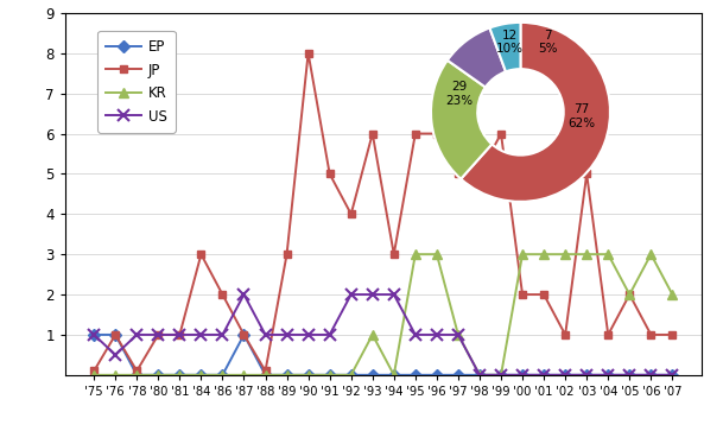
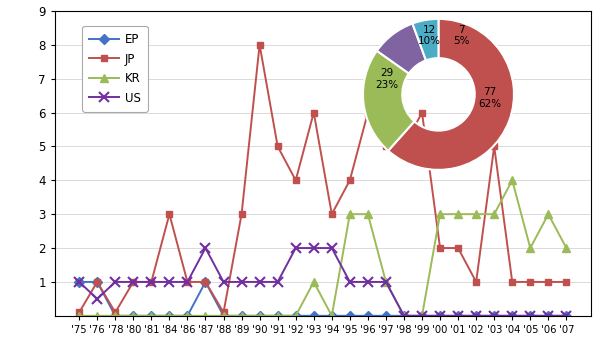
JP/'86: 2.0 -> 1.0
JP/'95: 6.0 -> 4.0
KR/'04: 3 -> 4
JP/'05: 2.0 -> 1.0
